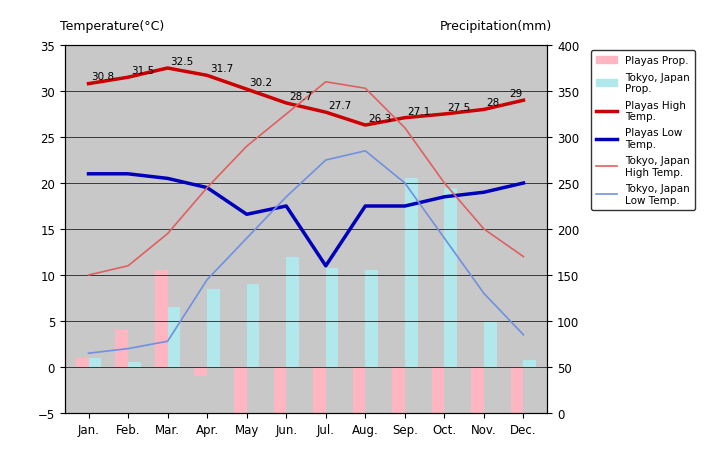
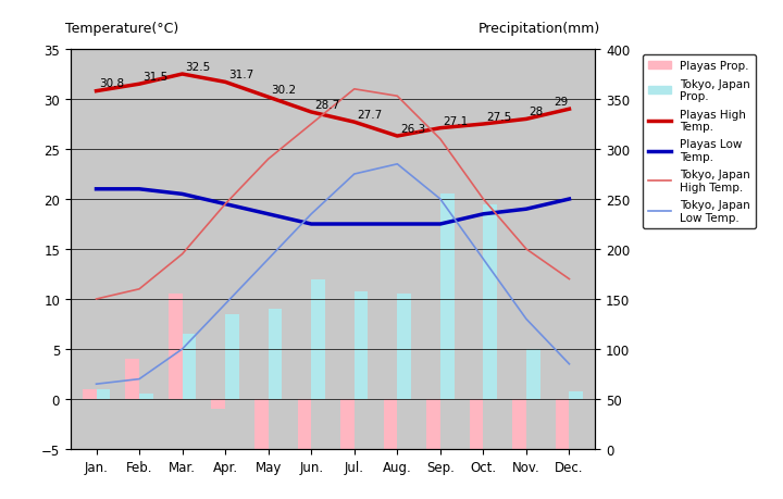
Tokyo, Japan Low Temp./Mar.: 2.8 -> 5.0
Playas Low Temp./May: 16.6 -> 18.5
Playas Low Temp./Jul.: 11.0 -> 17.5
